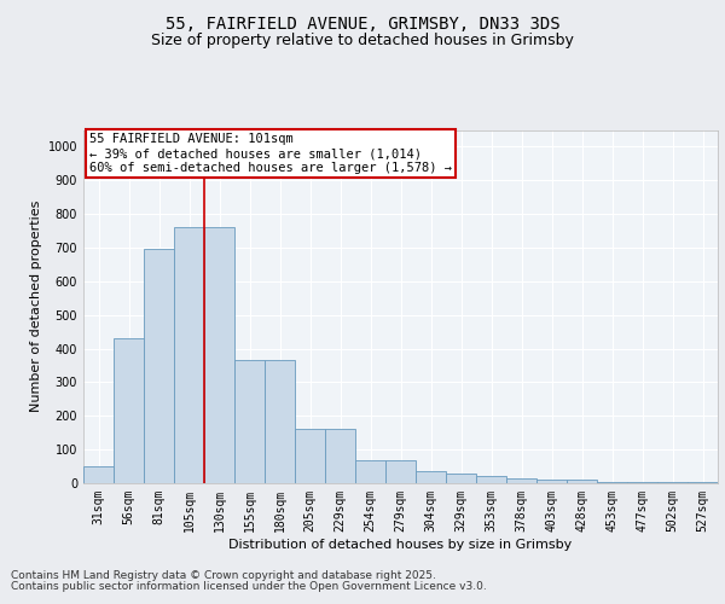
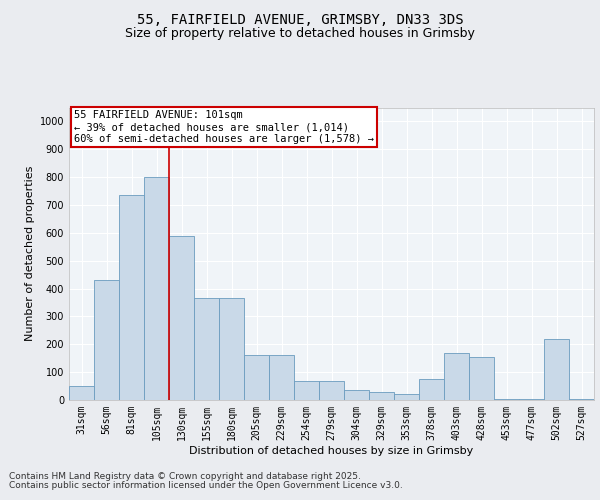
81sqm: 695 -> 735
105sqm: 760 -> 800
130sqm: 760 -> 590
378sqm: 15 -> 75
403sqm: 12 -> 170
428sqm: 10 -> 155
502sqm: 4 -> 220
